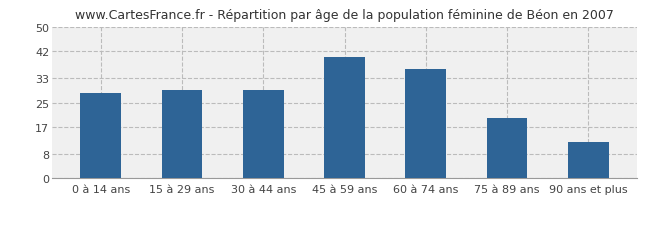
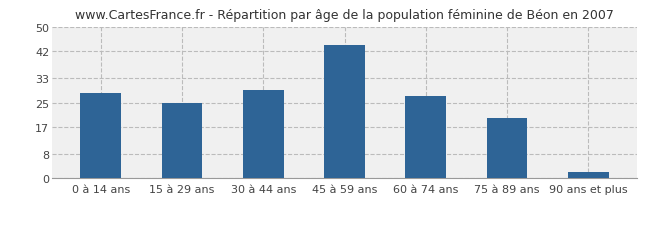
15 à 29 ans: 29 -> 25
45 à 59 ans: 40 -> 44
60 à 74 ans: 36 -> 27
90 ans et plus: 12 -> 2
